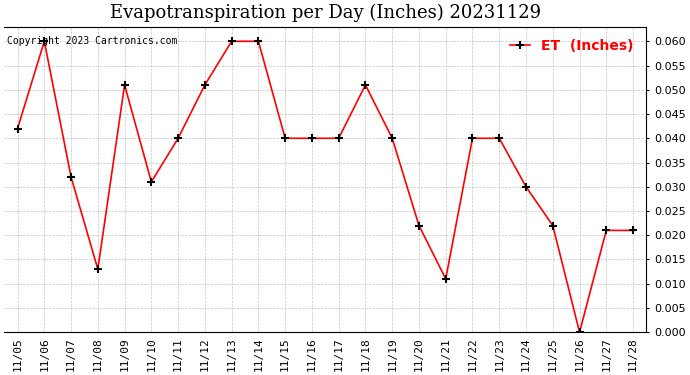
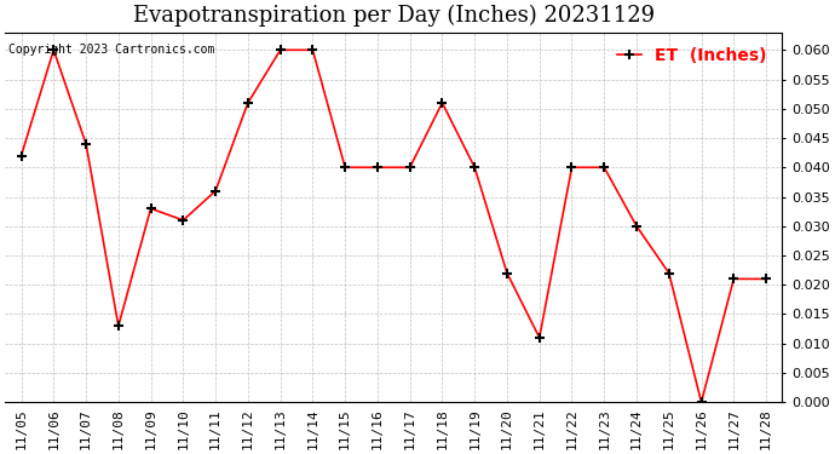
11/07: 0.032 -> 0.044
11/09: 0.051 -> 0.033
11/11: 0.040 -> 0.036
